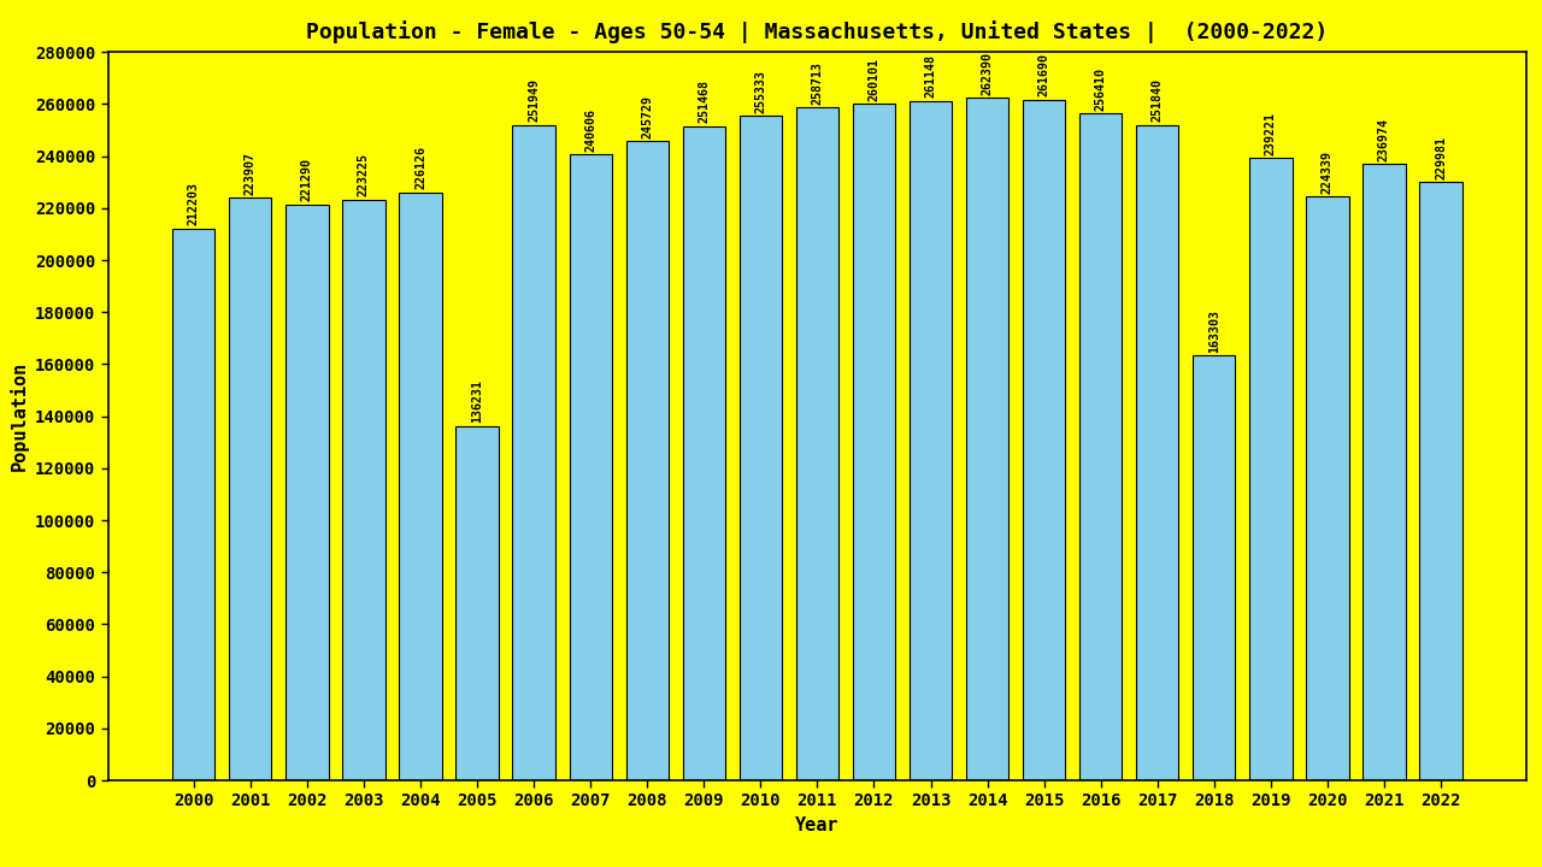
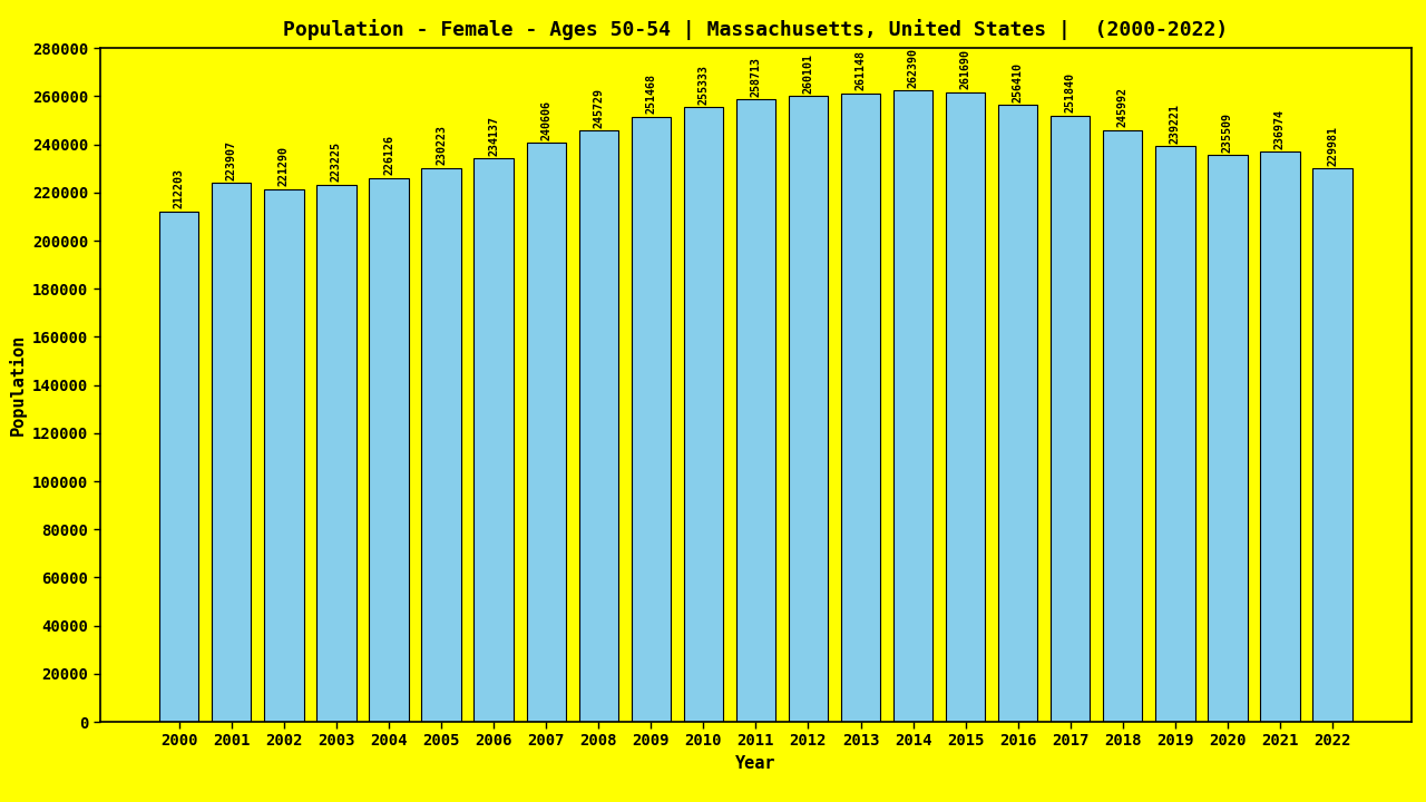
2005: 136231 -> 230223
2006: 251949 -> 234137
2018: 163303 -> 245992
2020: 224339 -> 235509
